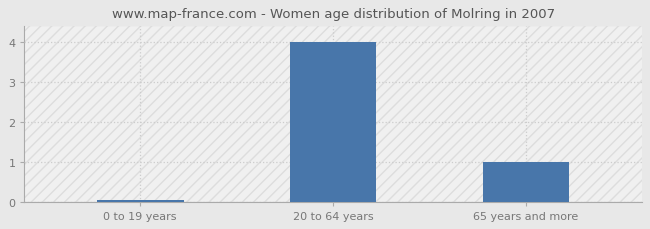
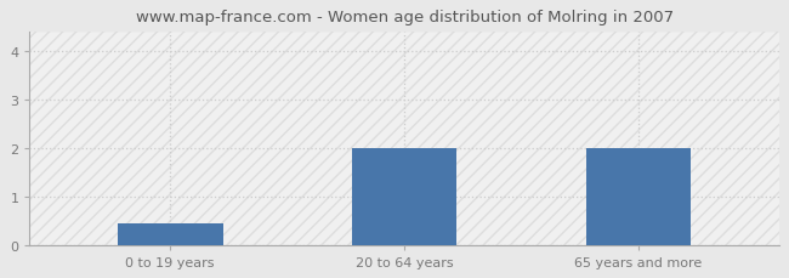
0 to 19 years: 0.05 -> 0.45
20 to 64 years: 4.00 -> 2.00
65 years and more: 1.00 -> 2.00
